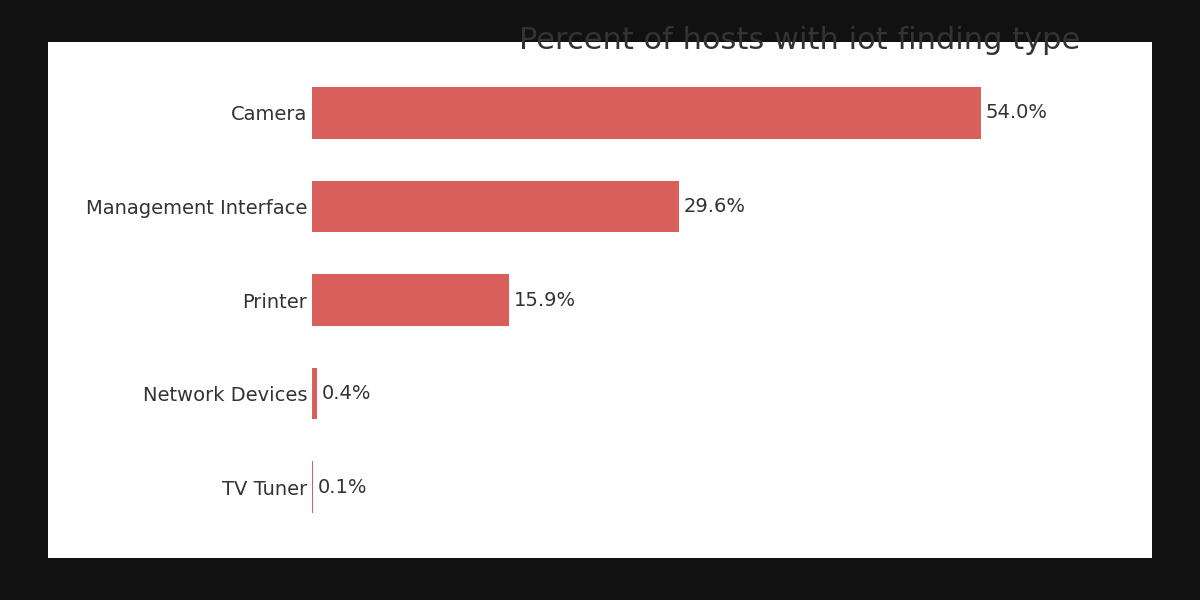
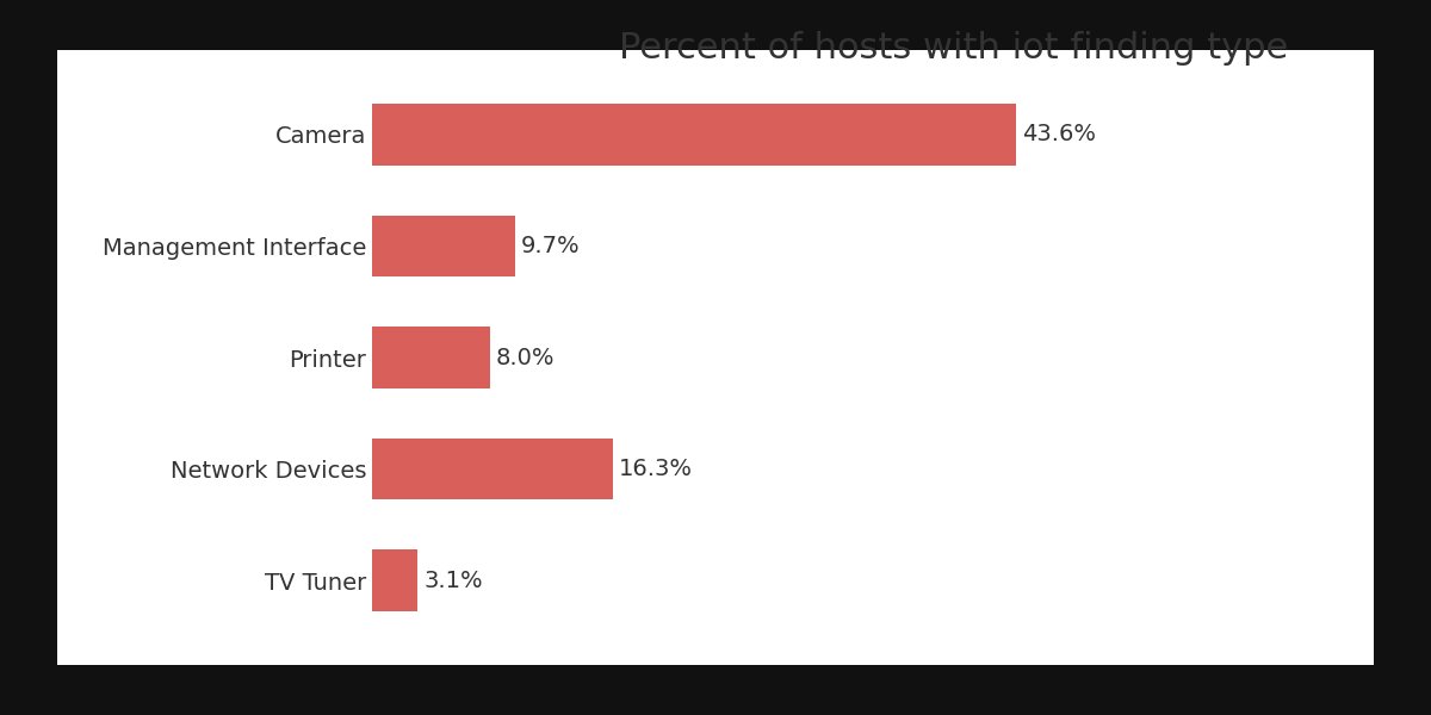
Camera: 54.0% -> 43.6%
Management Interface: 29.6% -> 9.7%
Printer: 15.9% -> 8.0%
Network Devices: 0.4% -> 16.3%
TV Tuner: 0.1% -> 3.1%
